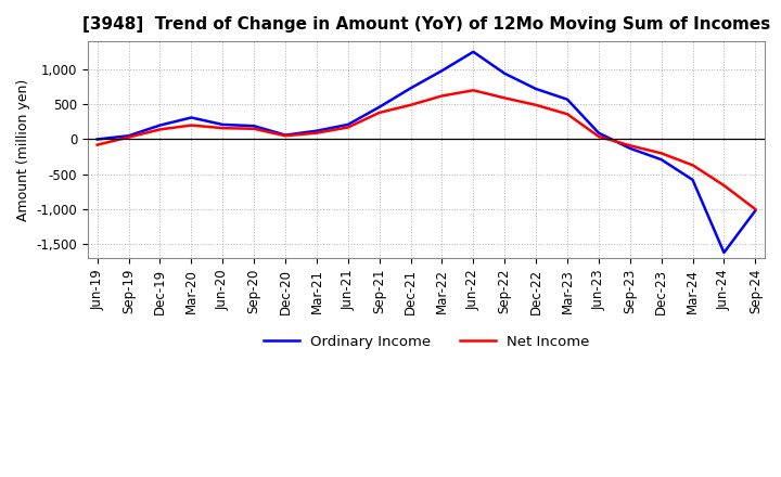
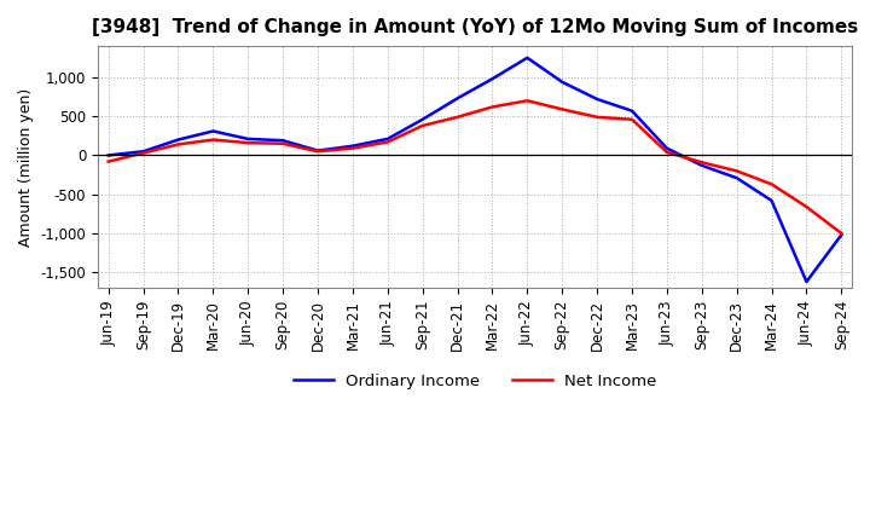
Net Income/Mar-23: 360 -> 460
